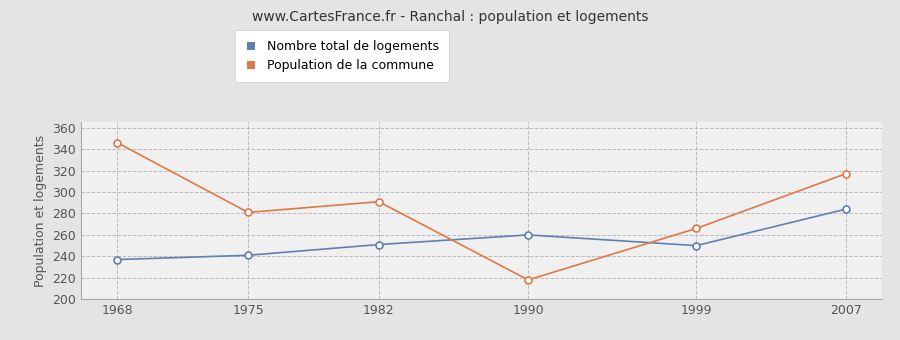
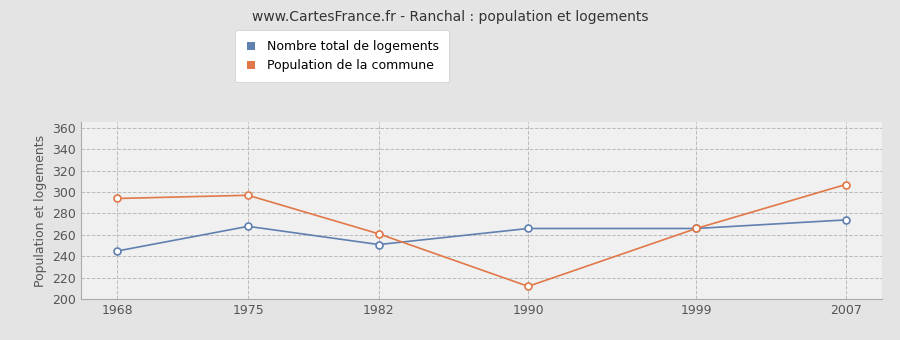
Nombre total de logements/1968: 237 -> 245
Population de la commune/1968: 346 -> 294
Nombre total de logements/1975: 241 -> 268
Population de la commune/1975: 281 -> 297
Population de la commune/1982: 291 -> 261
Nombre total de logements/1990: 260 -> 266
Population de la commune/1990: 218 -> 212
Nombre total de logements/1999: 250 -> 266
Nombre total de logements/2007: 284 -> 274
Population de la commune/2007: 317 -> 307
